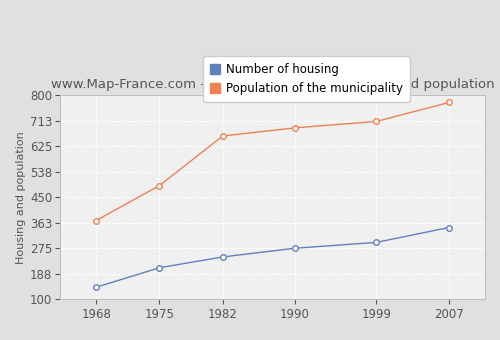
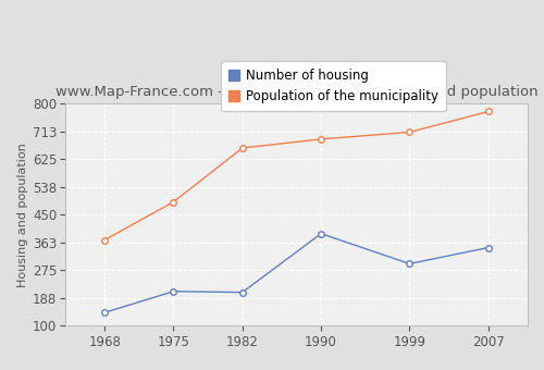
Number of housing/1982: 245 -> 205
Number of housing/1990: 275 -> 390
